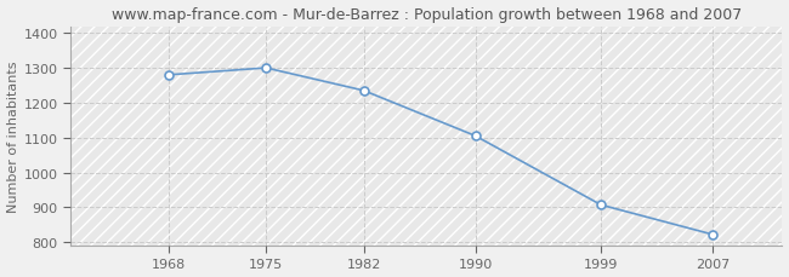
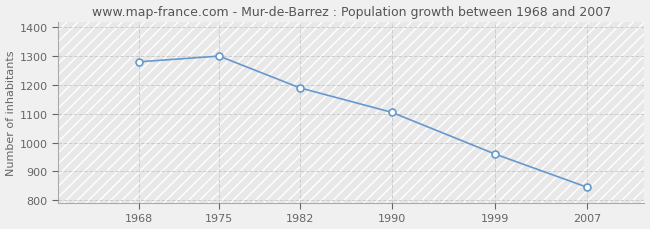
1982: 1235 -> 1190
1999: 907 -> 960
2007: 822 -> 845
